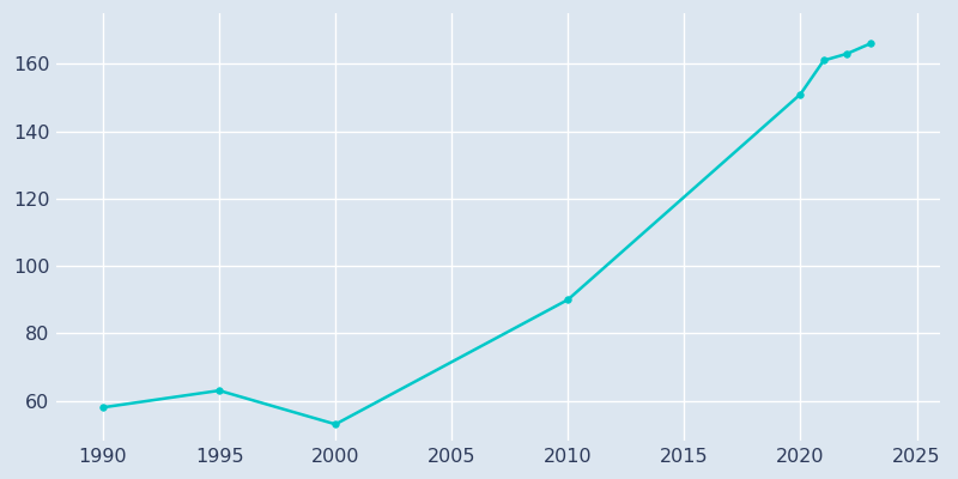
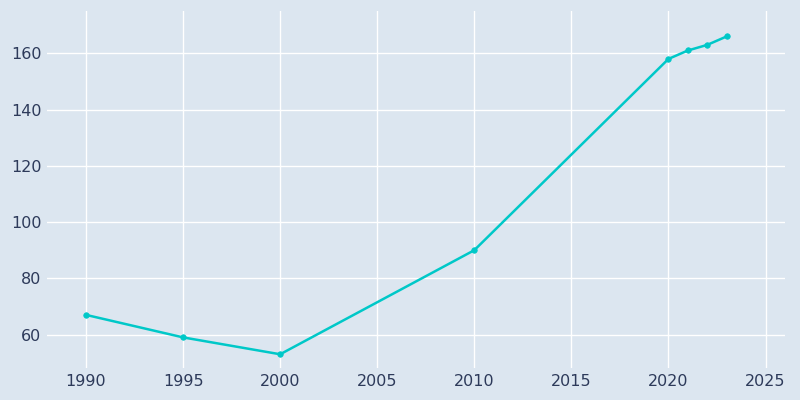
1990: 58 -> 67
1995: 63 -> 59
2020: 151 -> 158
